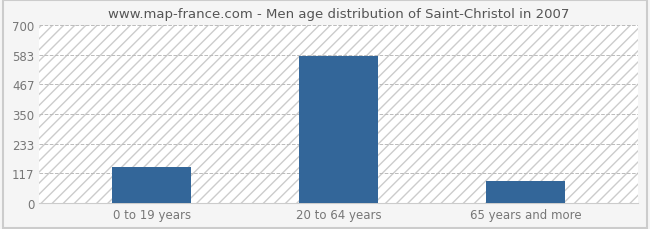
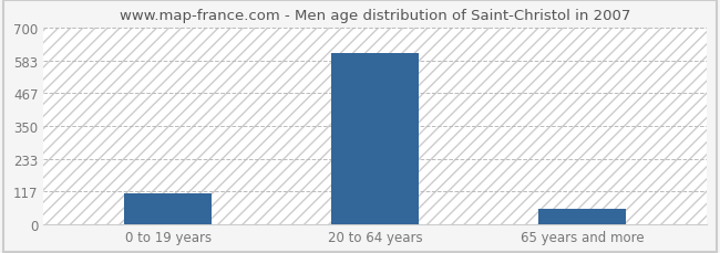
0 to 19 years: 140 -> 107
20 to 64 years: 580 -> 610
65 years and more: 85 -> 55
